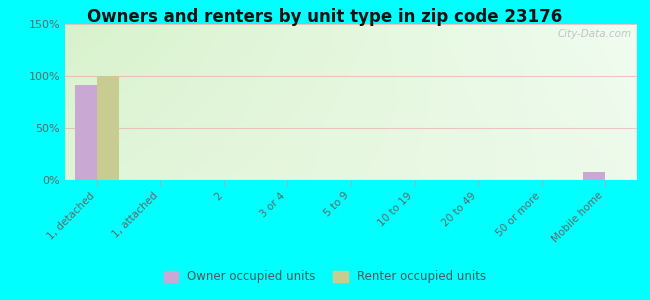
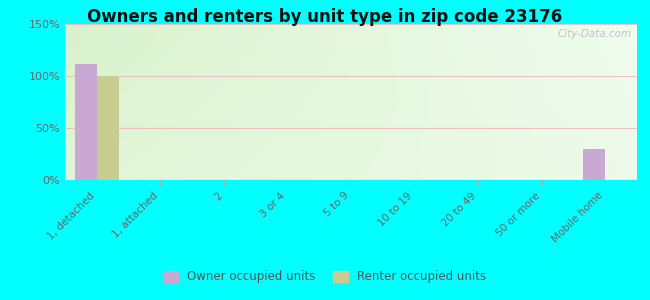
Owner occupied units/1, detached: 91% -> 112%
Owner occupied units/Mobile home: 8% -> 30%
